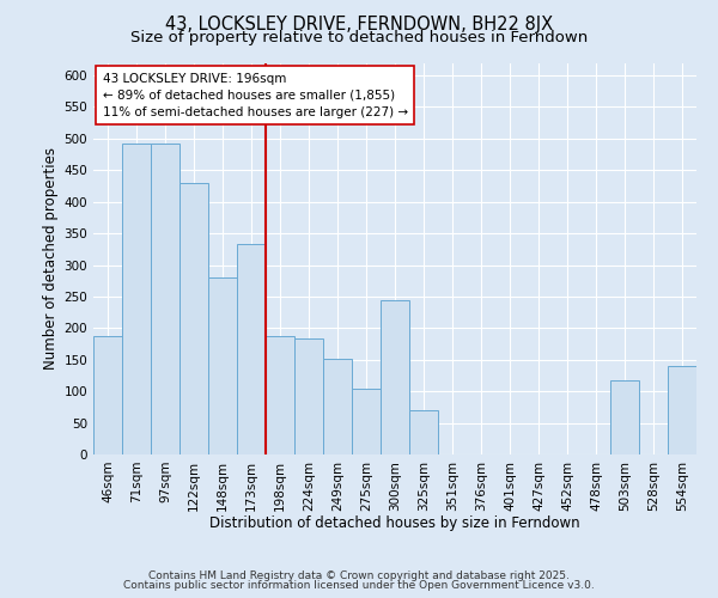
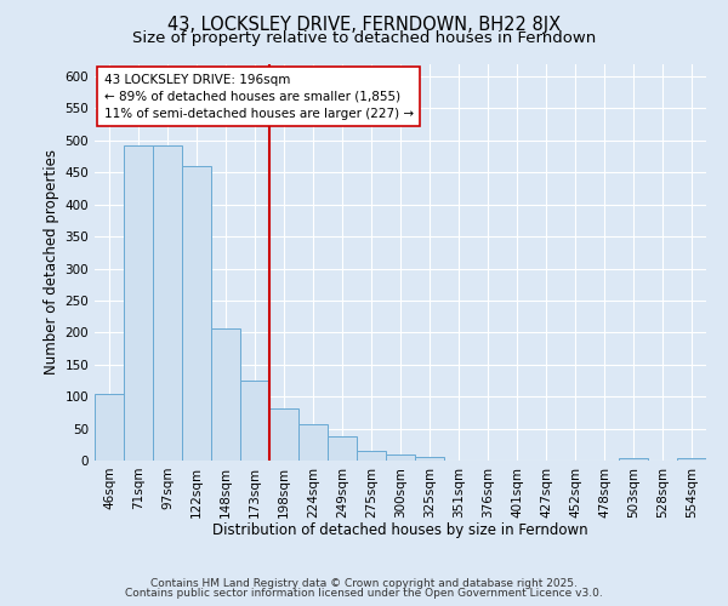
46sqm: 188 -> 105
122sqm: 430 -> 460
148sqm: 280 -> 207
173sqm: 334 -> 125
198sqm: 188 -> 82
224sqm: 184 -> 57
249sqm: 152 -> 37
275sqm: 104 -> 15
300sqm: 244 -> 10
325sqm: 70 -> 5
503sqm: 118 -> 3
554sqm: 140 -> 4
